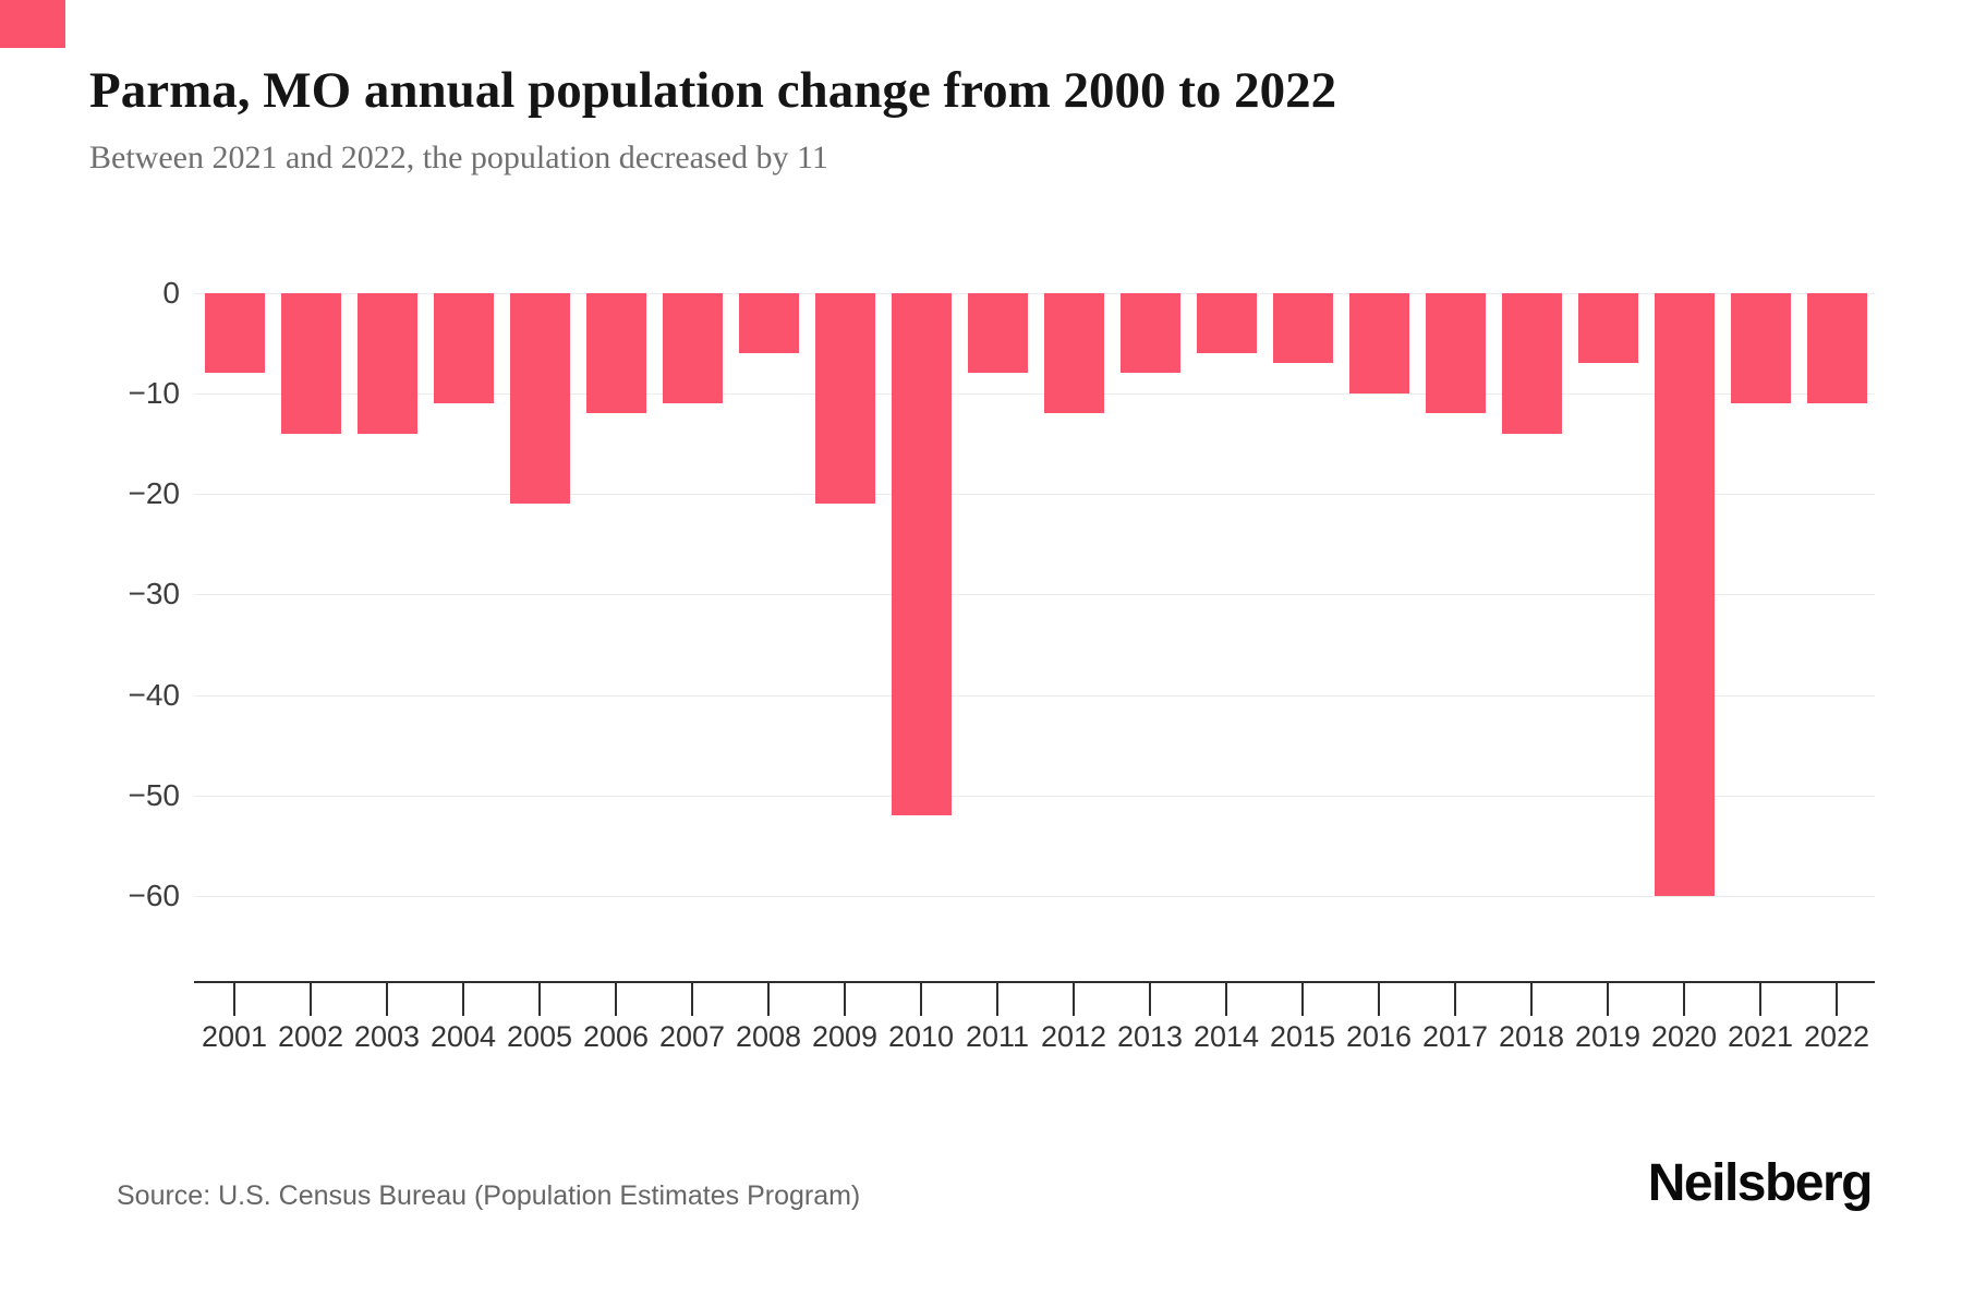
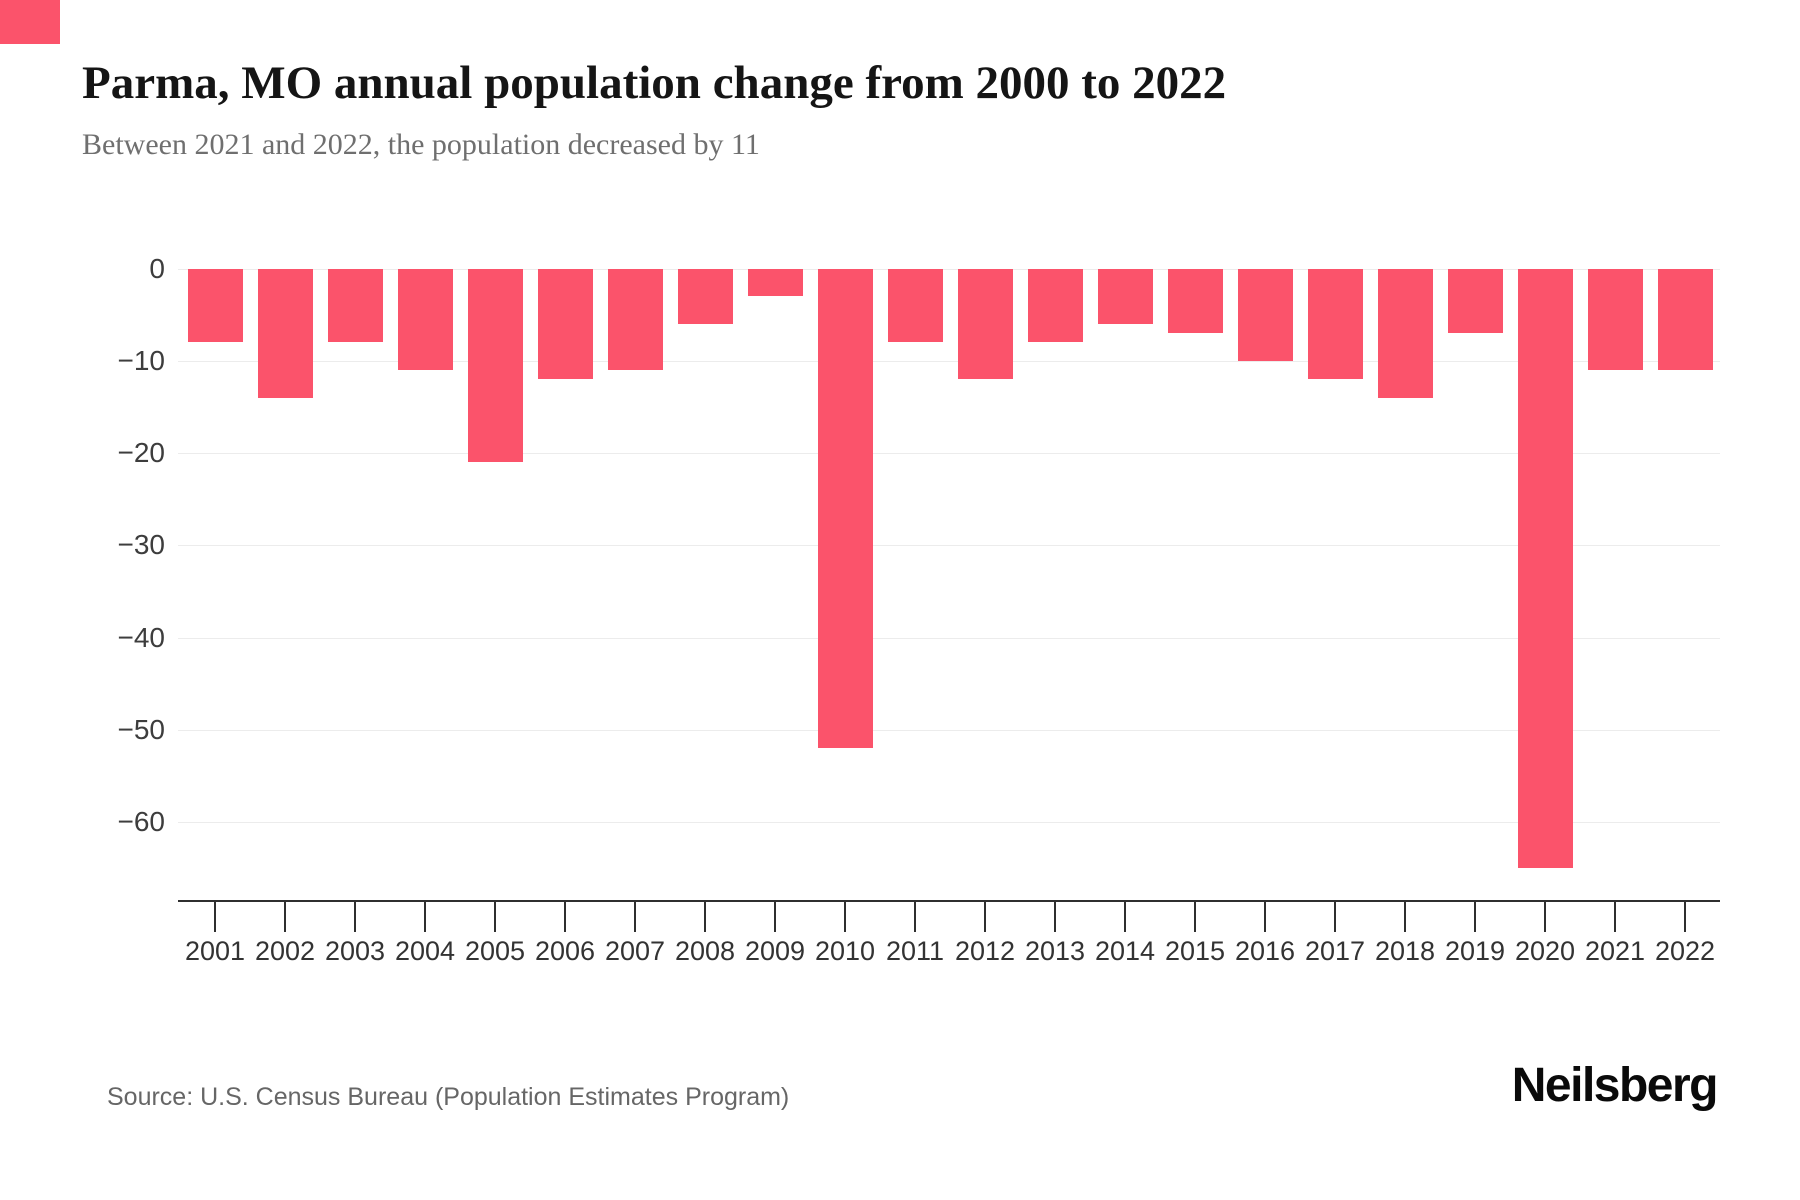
2003: -14 -> -8
2009: -21 -> -3
2020: -60 -> -65
